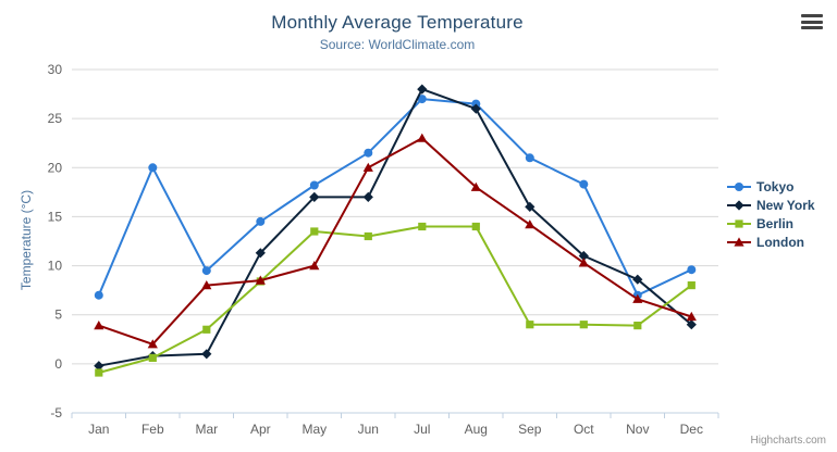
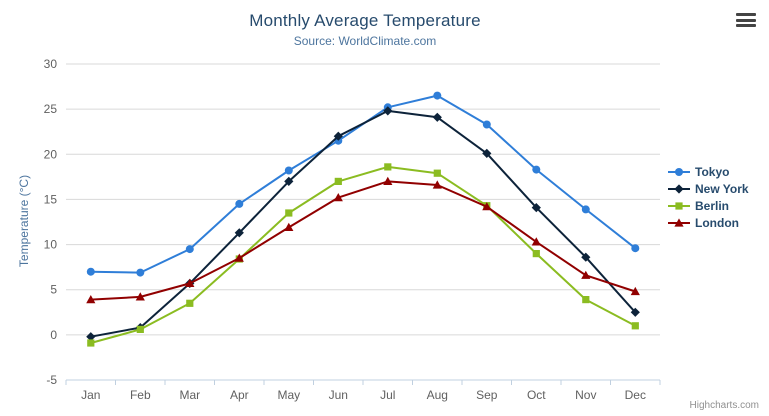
Tokyo/Feb: 20 -> 7
London/Feb: 2 -> 4
New York/Mar: 1 -> 6
London/Mar: 8 -> 6
London/May: 10 -> 12
New York/Jun: 17 -> 22
Berlin/Jun: 13 -> 17
London/Jun: 20 -> 15
Tokyo/Jul: 27 -> 25
New York/Jul: 28 -> 25
Berlin/Jul: 14 -> 19
London/Jul: 23 -> 17
New York/Aug: 26 -> 24
Berlin/Aug: 14 -> 18
London/Aug: 18 -> 17
Tokyo/Sep: 21 -> 23
New York/Sep: 16 -> 20
Berlin/Sep: 4 -> 14
New York/Oct: 11 -> 14
Berlin/Oct: 4 -> 9
Tokyo/Nov: 7 -> 14
New York/Dec: 4 -> 2
Berlin/Dec: 8 -> 1
